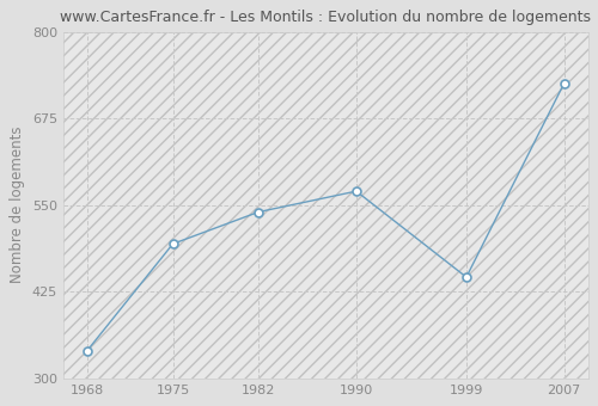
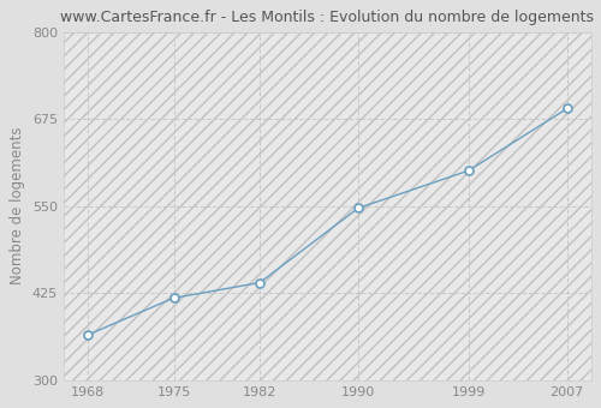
1968: 340 -> 365
1975: 494 -> 418
1982: 540 -> 440
1990: 570 -> 547
1999: 446 -> 601
2007: 726 -> 690
